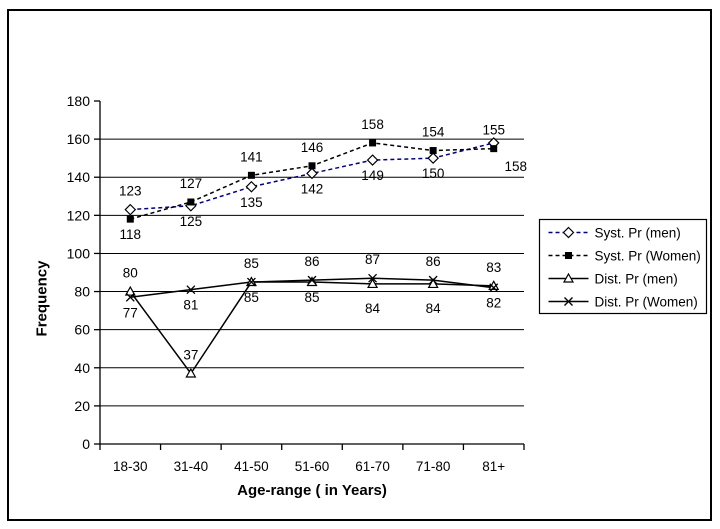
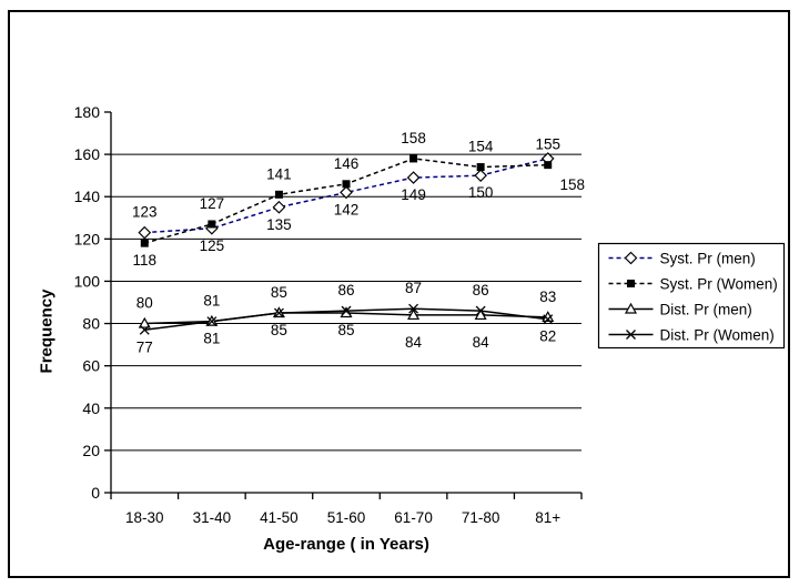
Dist. Pr (men)/31-40: 37 -> 81
